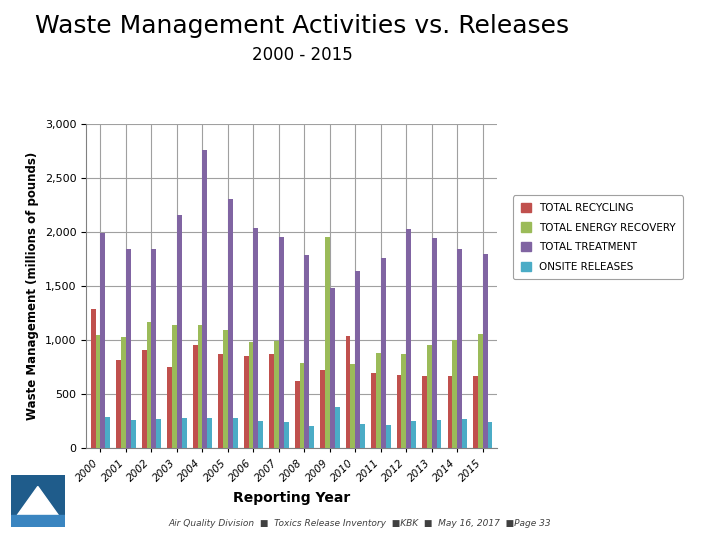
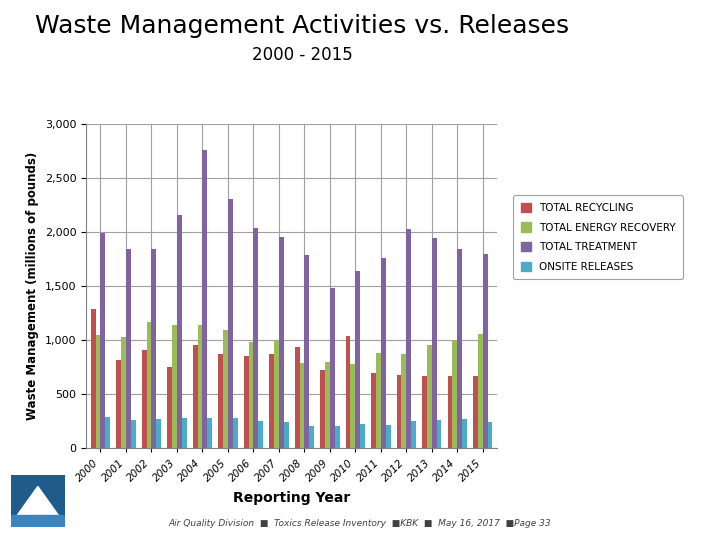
TOTAL RECYCLING/2008: 620 -> 940
TOTAL ENERGY RECOVERY/2009: 1,960 -> 800
ONSITE RELEASES/2009: 380 -> 210
